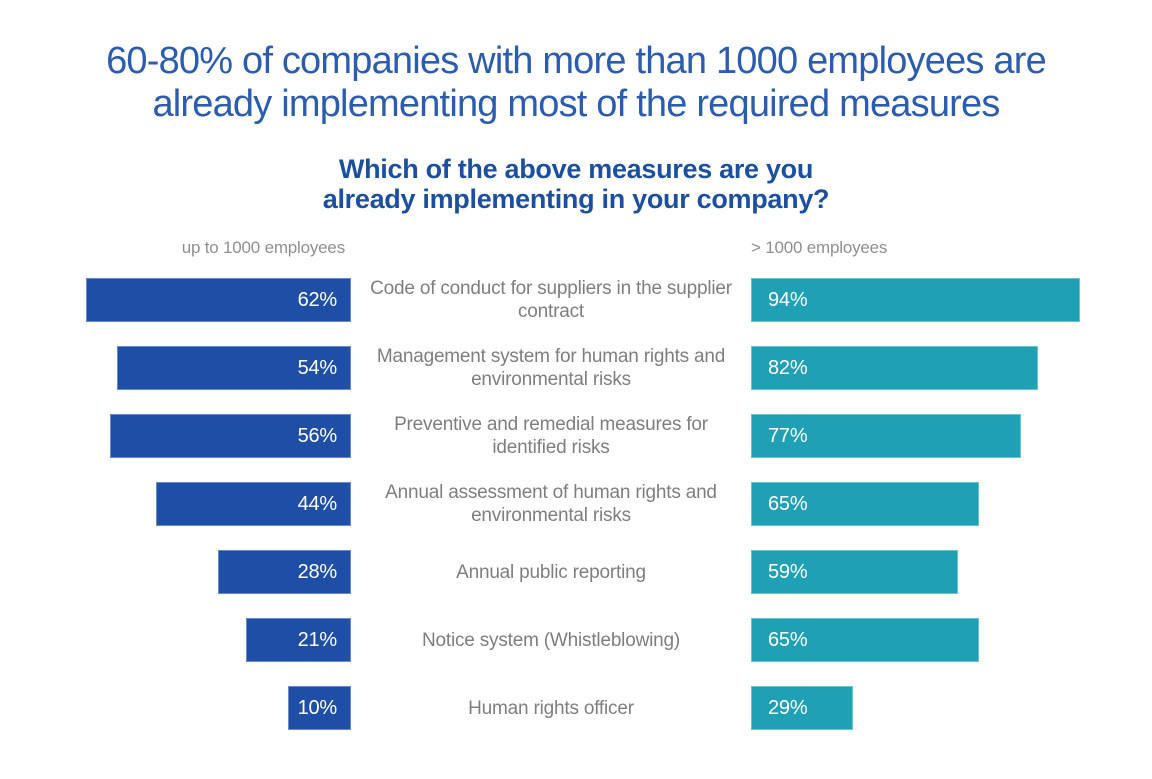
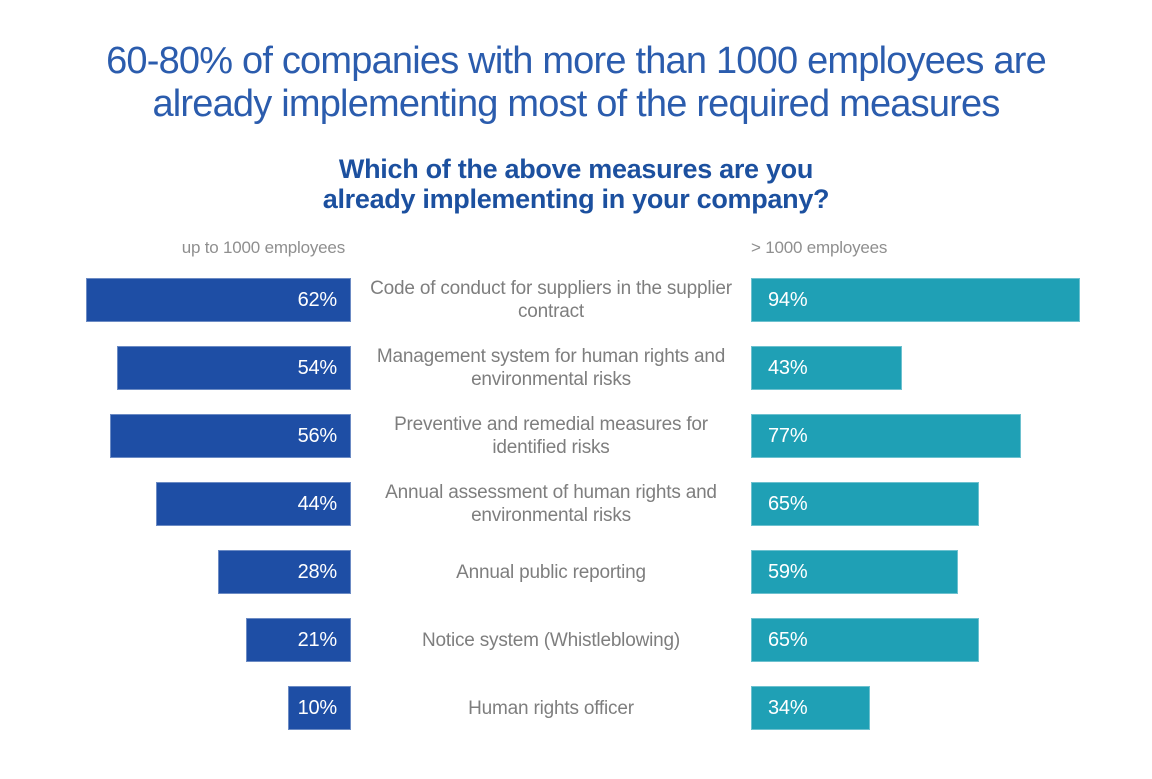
> 1000 employees/Management system for human rights and environmental risks: 82% -> 43%
> 1000 employees/Human rights officer: 29% -> 34%
